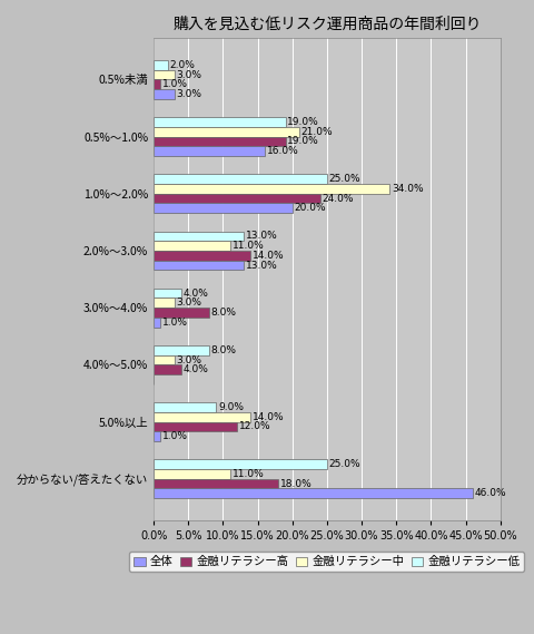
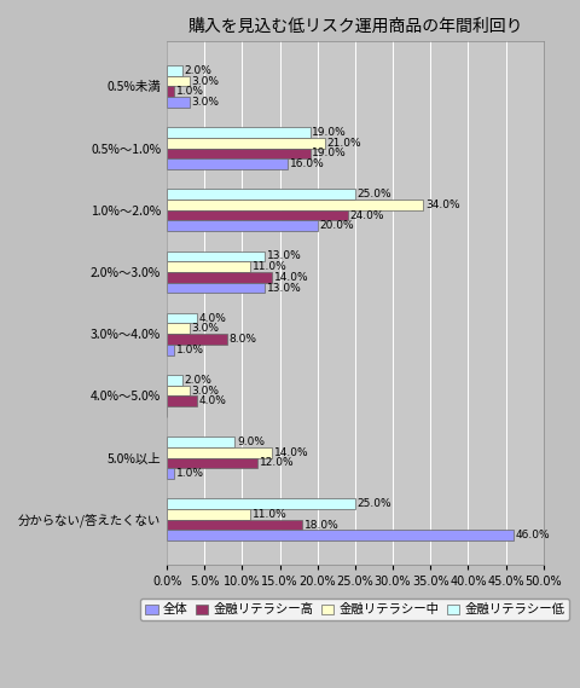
金融リテラシー低/4.0%〜5.0%: 8.0% -> 2.0%
